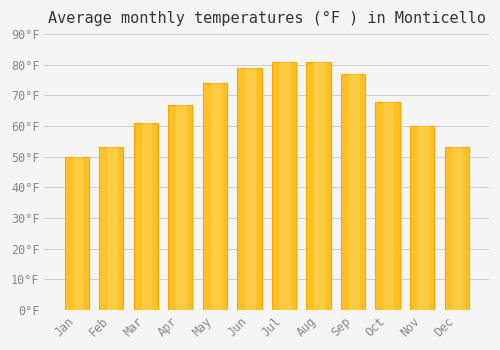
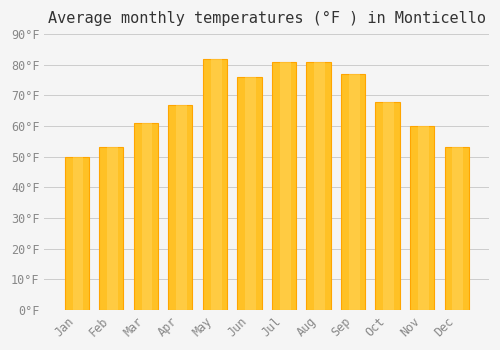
May: 74°F -> 82°F
Jun: 79°F -> 76°F
